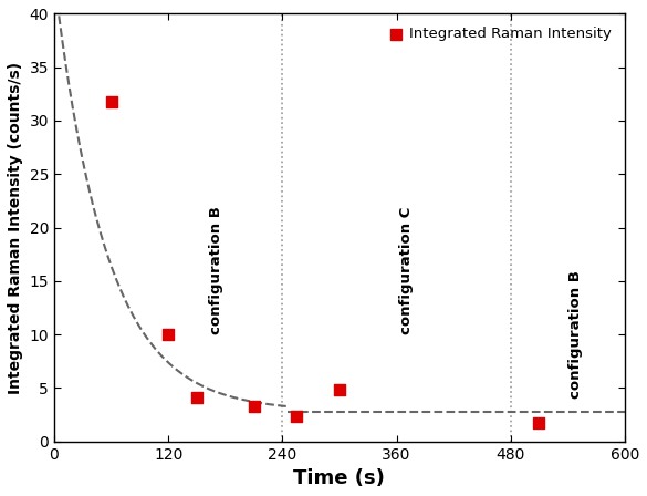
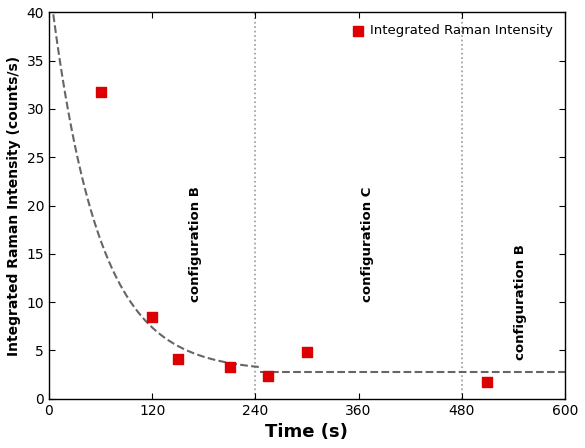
Integrated Raman Intensity/120: 10.0 -> 8.5
